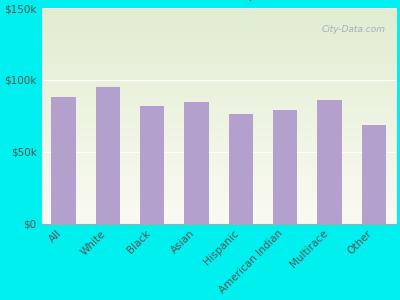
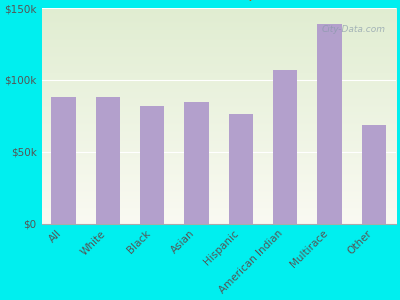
White: $95k -> $88k
American Indian: $79k -> $107k
Multirace: $86k -> $139k
